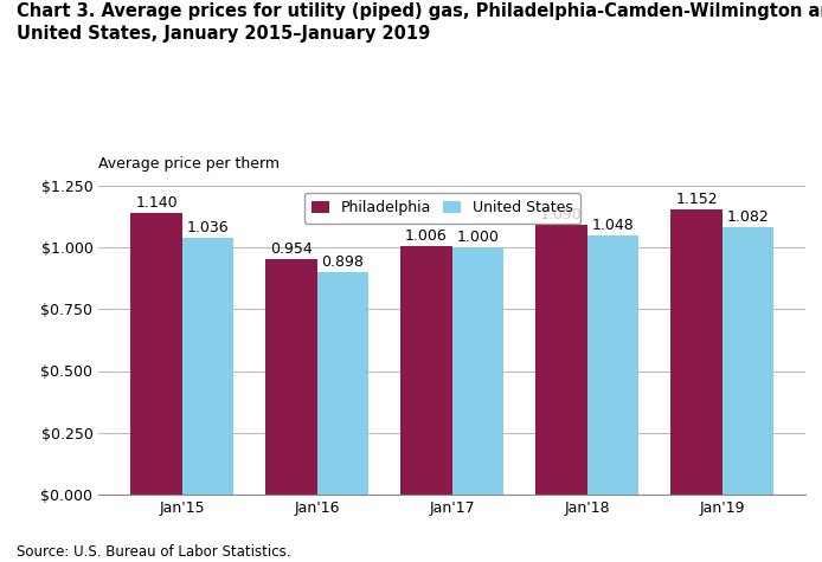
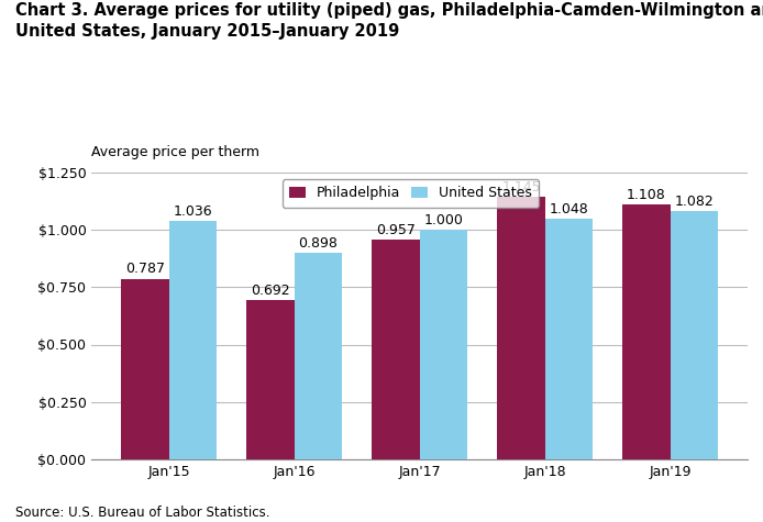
Philadelphia/Jan'15: 1.140 -> 0.787
Philadelphia/Jan'16: 0.954 -> 0.692
Philadelphia/Jan'17: 1.006 -> 0.957
Philadelphia/Jan'18: $1.090 -> $1.145
Philadelphia/Jan'19: 1.152 -> 1.108
